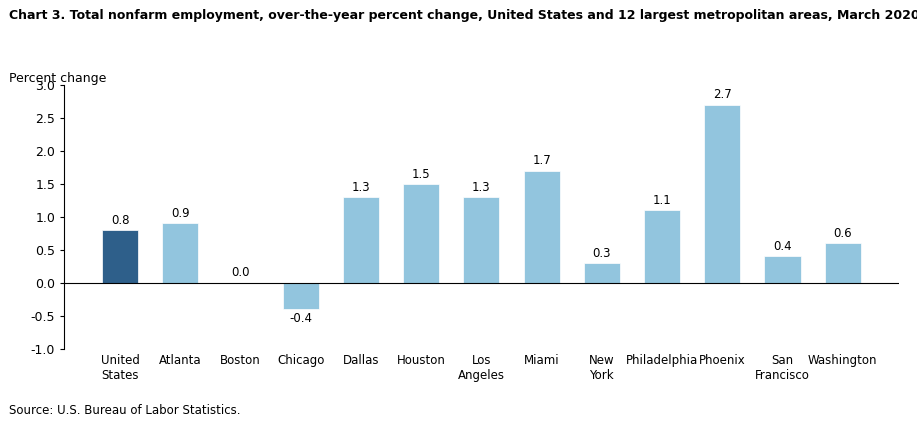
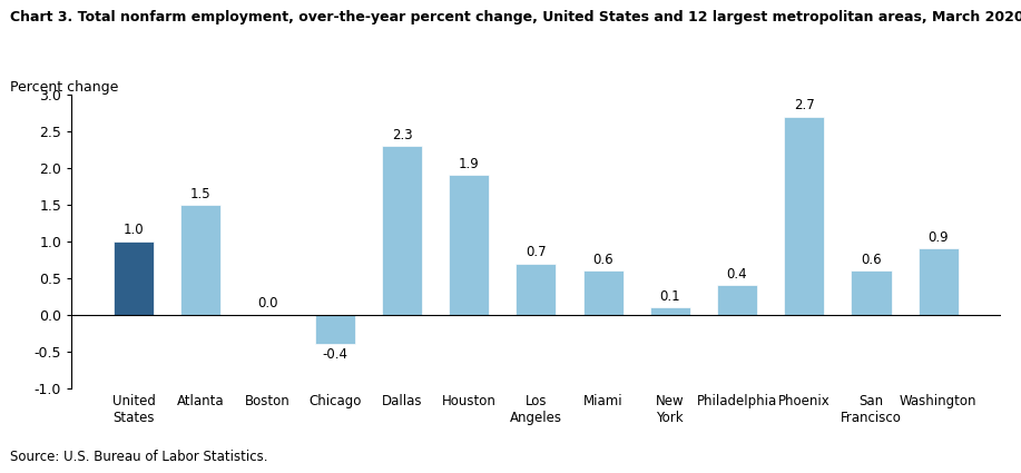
United States: 0.8 -> 1.0
Atlanta: 0.9 -> 1.5
Dallas: 1.3 -> 2.3
Houston: 1.5 -> 1.9
Los Angeles: 1.3 -> 0.7
Miami: 1.7 -> 0.6
New York: 0.3 -> 0.1
Philadelphia: 1.1 -> 0.4
San Francisco: 0.4 -> 0.6
Washington: 0.6 -> 0.9
